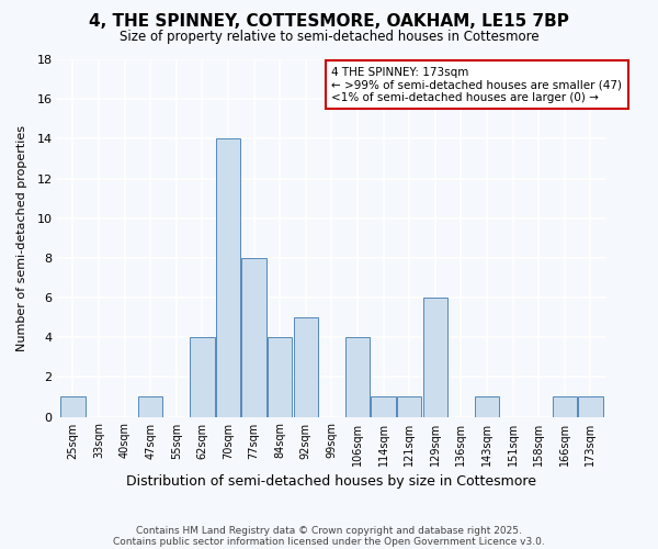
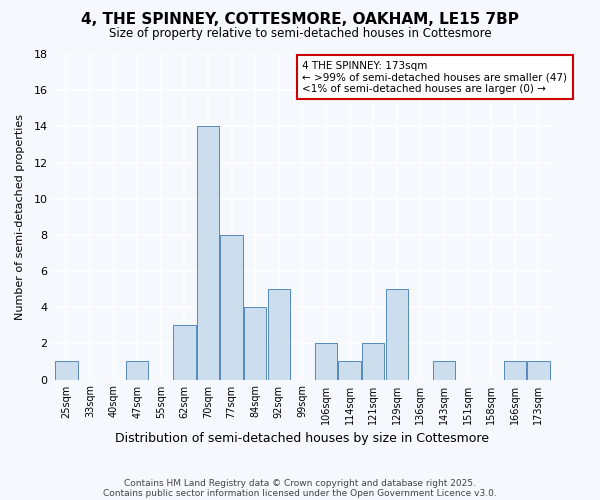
62sqm: 4 -> 3
106sqm: 4 -> 2
121sqm: 1 -> 2
129sqm: 6 -> 5
